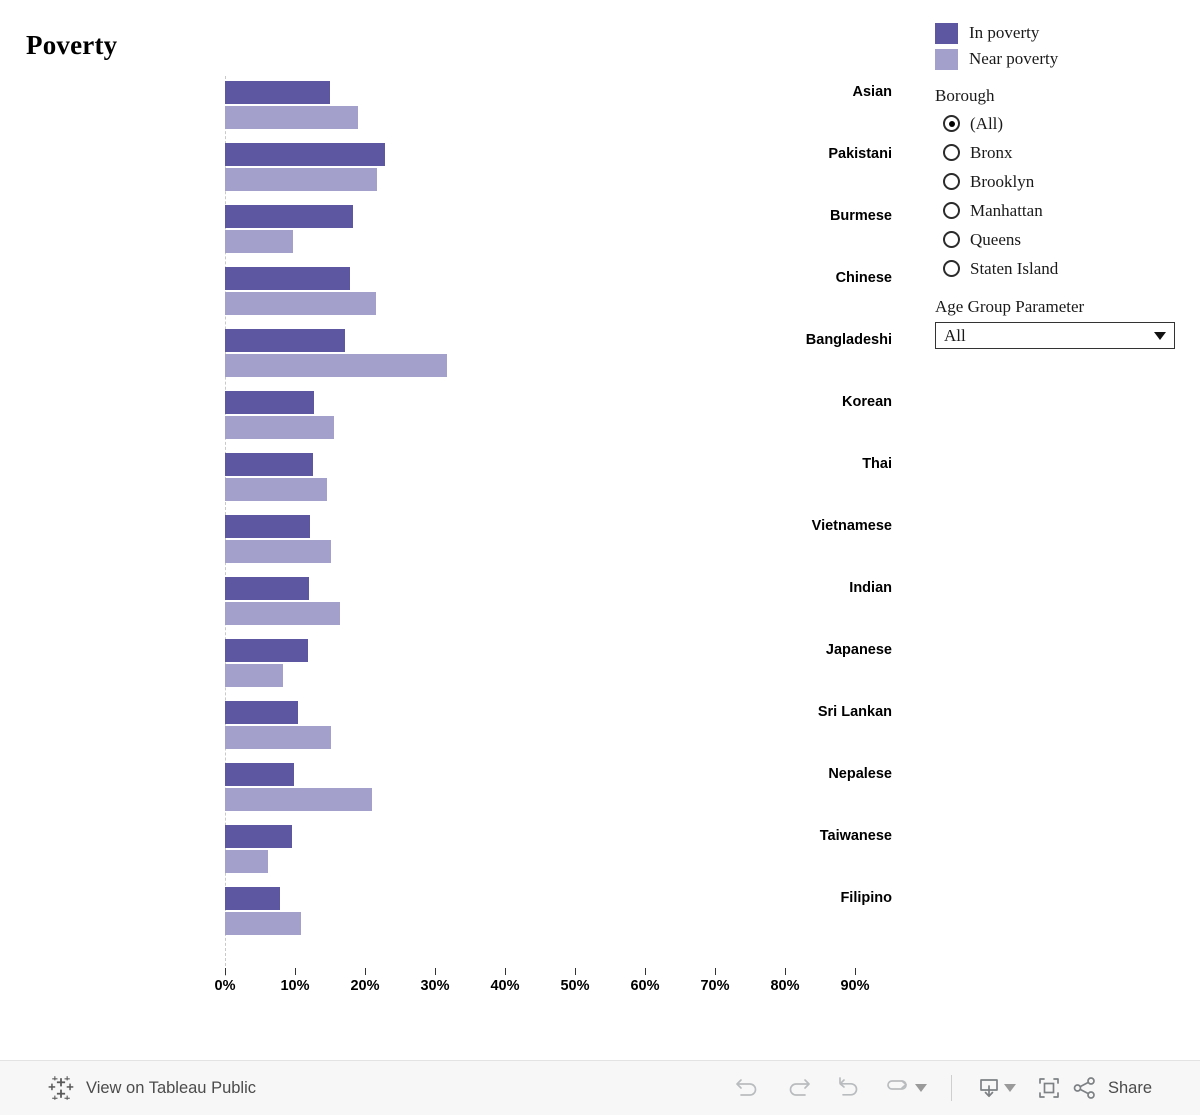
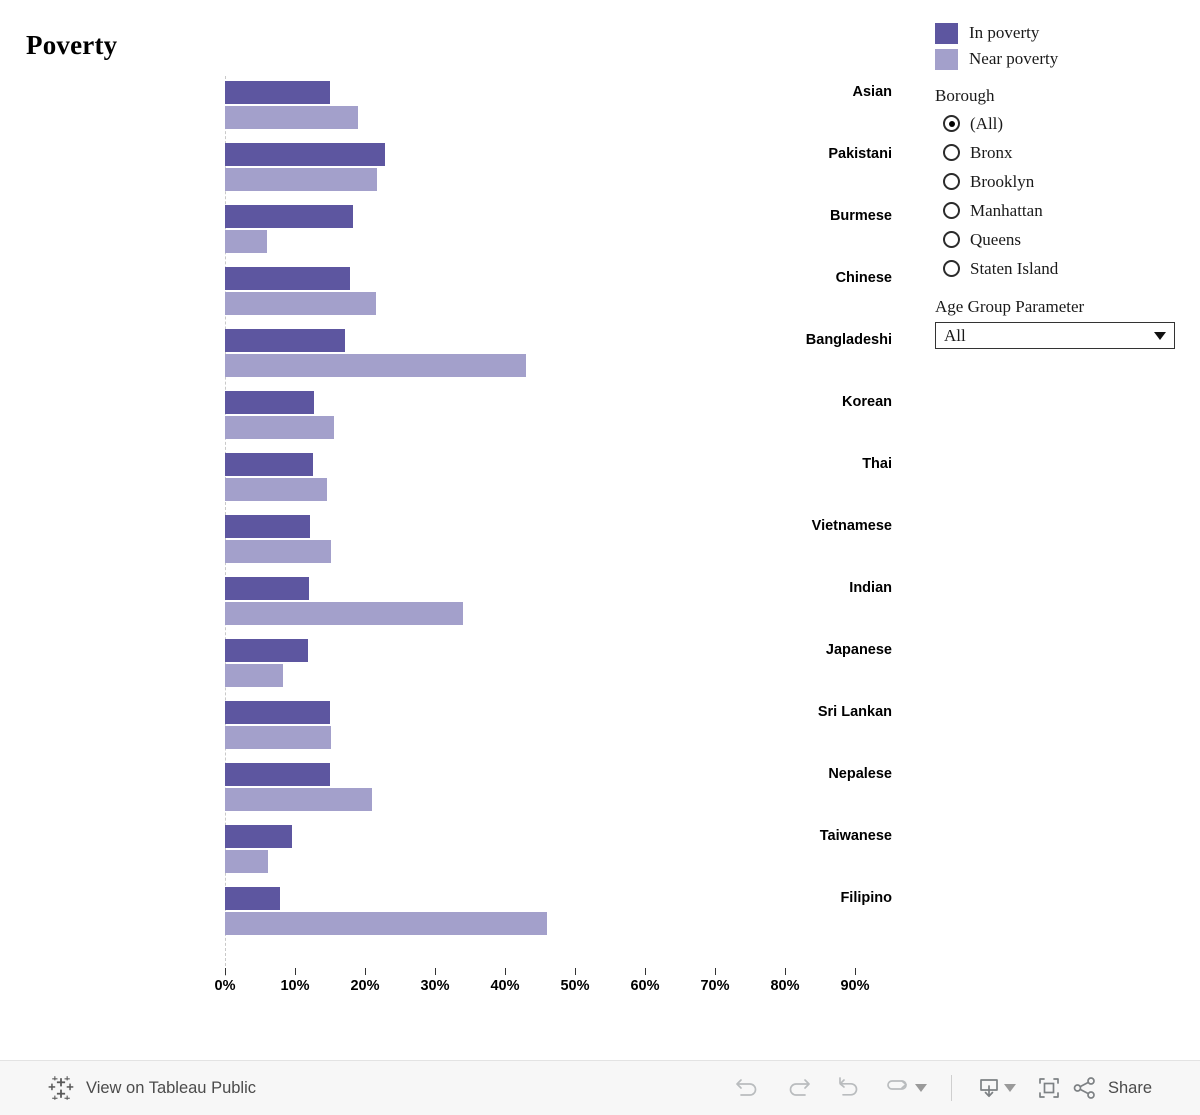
Near poverty/Burmese: 10% -> 6%
Near poverty/Bangladeshi: 32% -> 43%
Near poverty/Indian: 16% -> 34%
In poverty/Sri Lankan: 10% -> 15%
In poverty/Nepalese: 10% -> 15%
Near poverty/Filipino: 11% -> 46%
